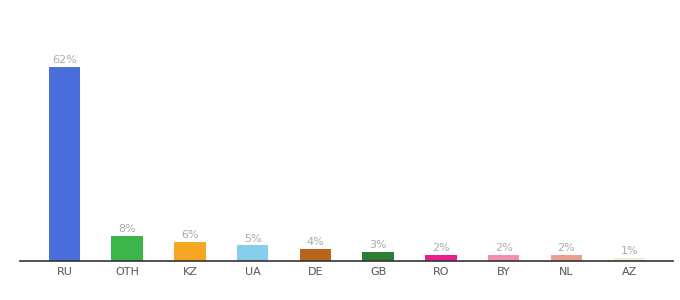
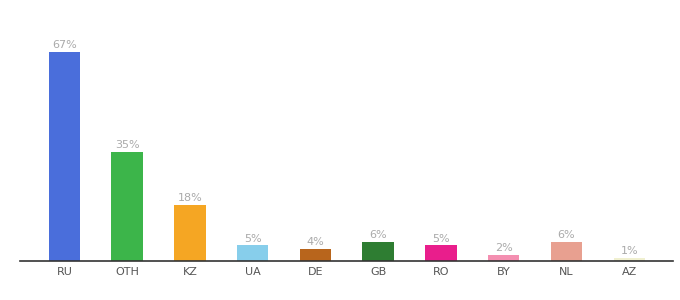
RU: 62% -> 67%
OTH: 8% -> 35%
KZ: 6% -> 18%
GB: 3% -> 6%
RO: 2% -> 5%
NL: 2% -> 6%
